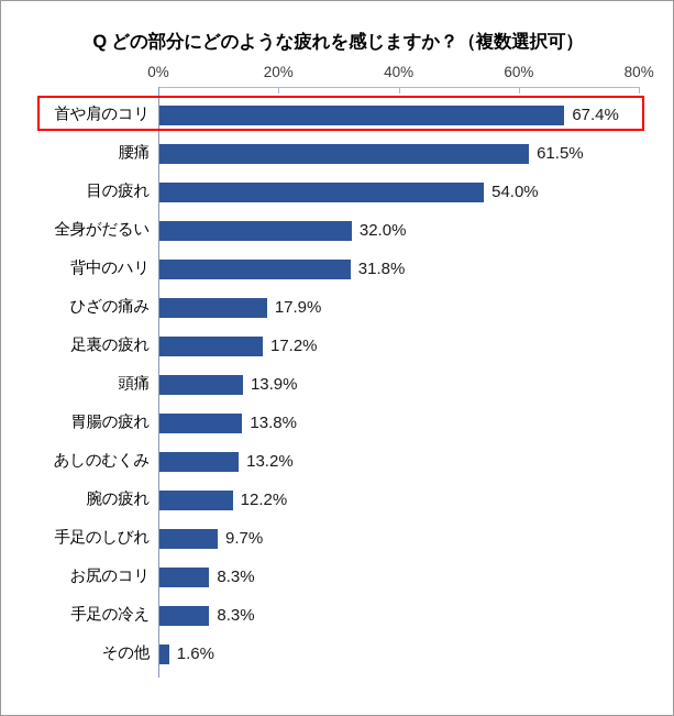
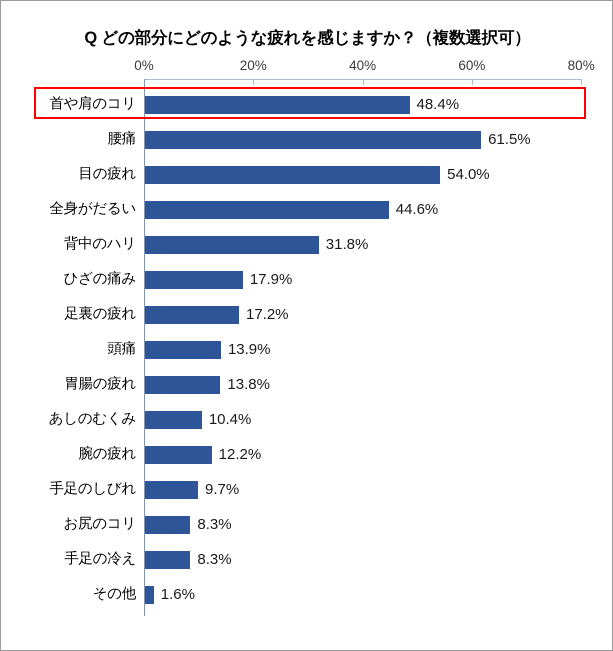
首や肩のコリ: 67.4% -> 48.4%
全身がだるい: 32.0% -> 44.6%
あしのむくみ: 13.2% -> 10.4%
